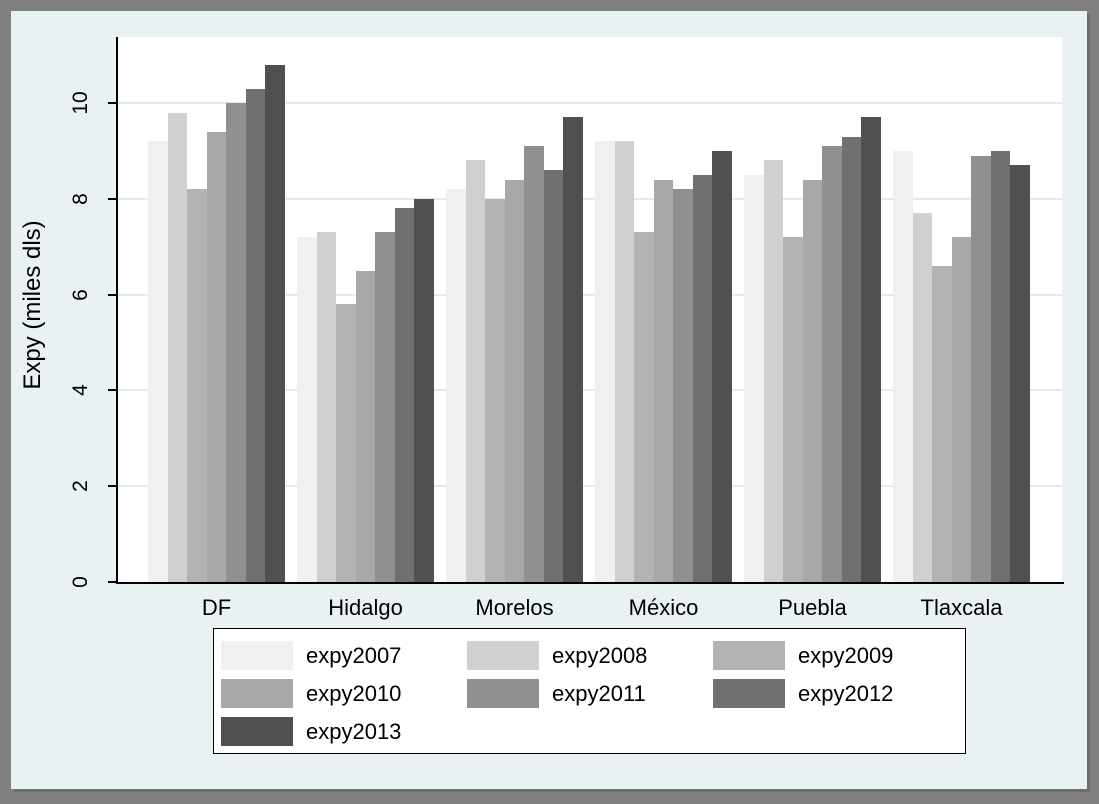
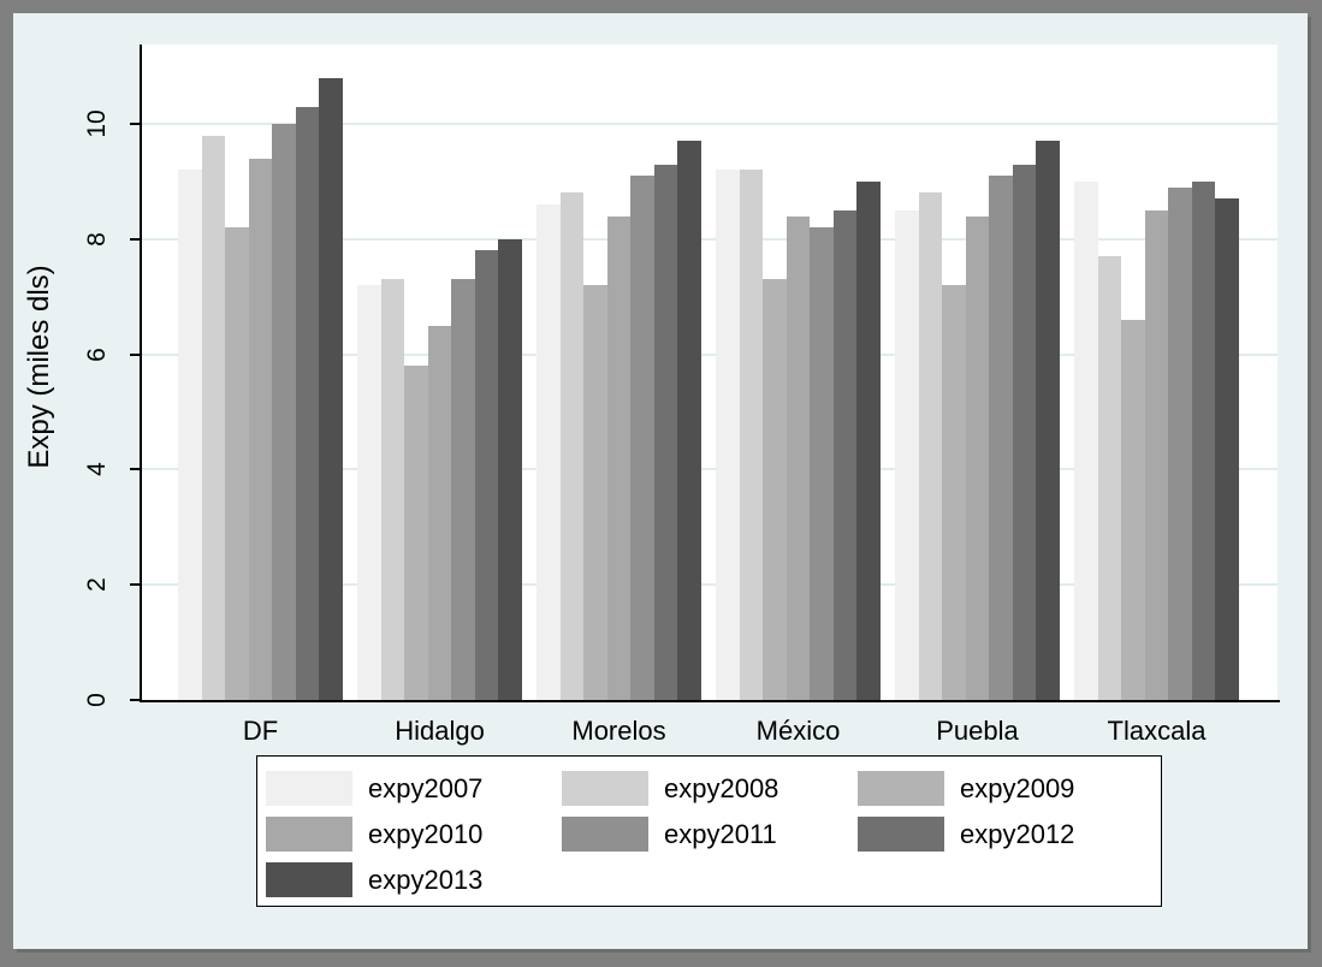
expy2007/Morelos: 8.2 -> 8.6
expy2009/Morelos: 8.0 -> 7.2
expy2012/Morelos: 8.6 -> 9.3
expy2010/Tlaxcala: 7.2 -> 8.5
